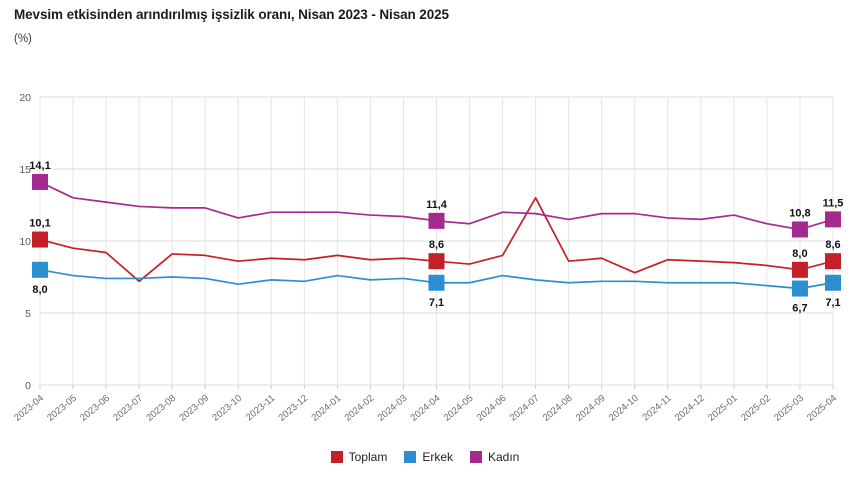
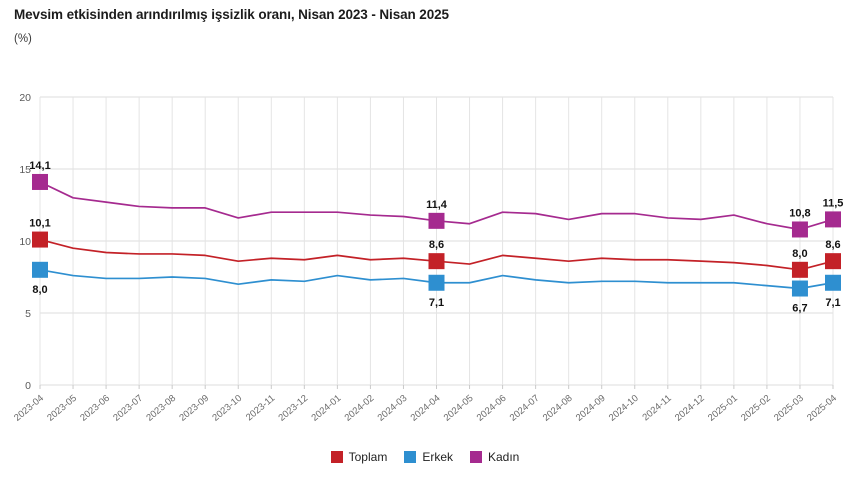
Toplam/2023-07: 7.2 -> 9.1
Toplam/2024-07: 13.0 -> 8.8
Toplam/2024-10: 7.8 -> 8.7
